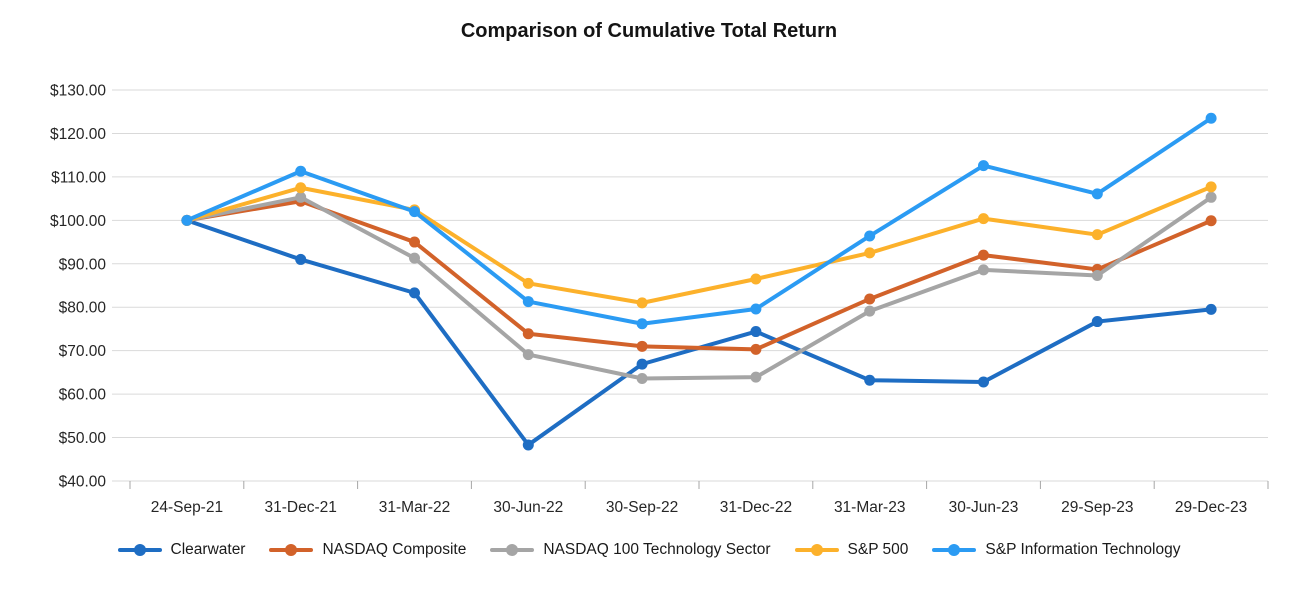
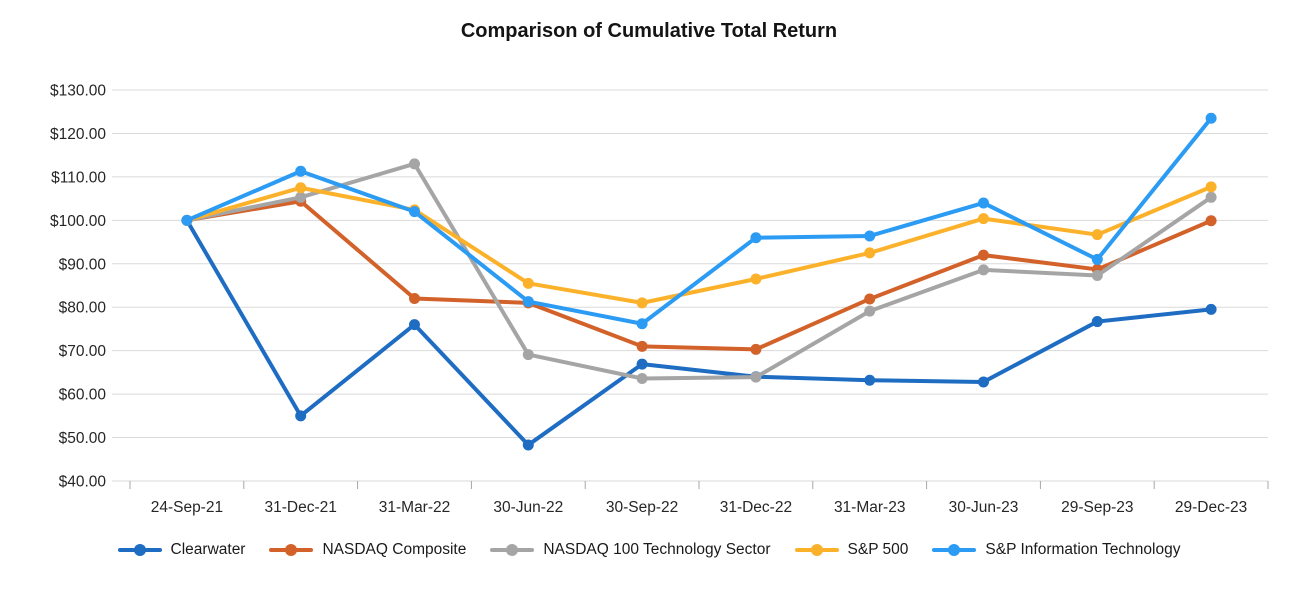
Clearwater/31-Dec-21: $91 -> $55
Clearwater/31-Mar-22: $83 -> $76
NASDAQ Composite/31-Mar-22: $95 -> $82
NASDAQ 100 Technology Sector/31-Mar-22: $91 -> $113
NASDAQ Composite/30-Jun-22: $74 -> $81
Clearwater/31-Dec-22: $74 -> $64
S&P Information Technology/31-Dec-22: $80 -> $96
S&P Information Technology/30-Jun-23: $113 -> $104
S&P Information Technology/29-Sep-23: $106 -> $91
